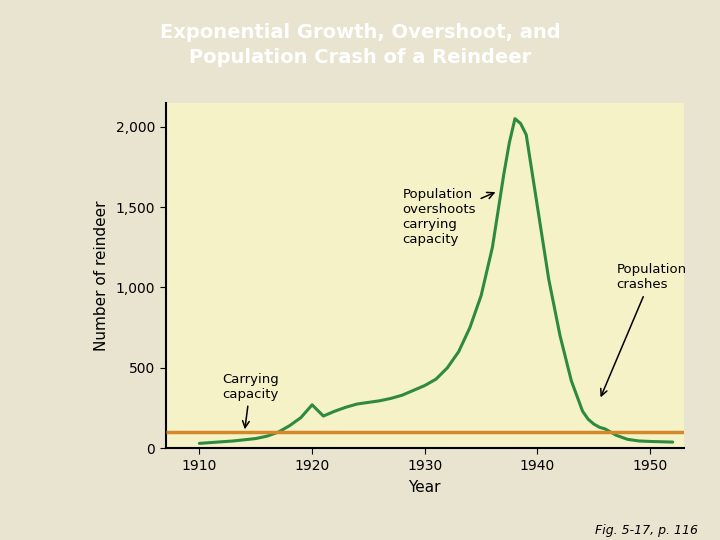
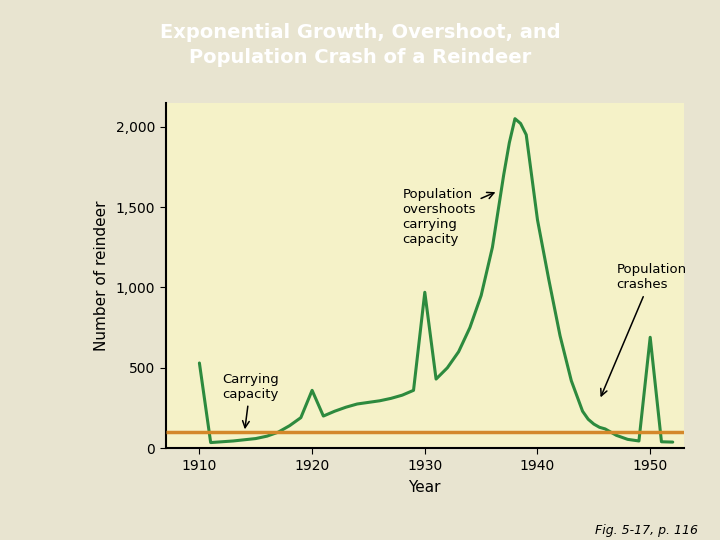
1910: 30 -> 530
1920: 270 -> 360
1930: 390 -> 970
1940: 1,500 -> 1,420
1950: 40 -> 690
